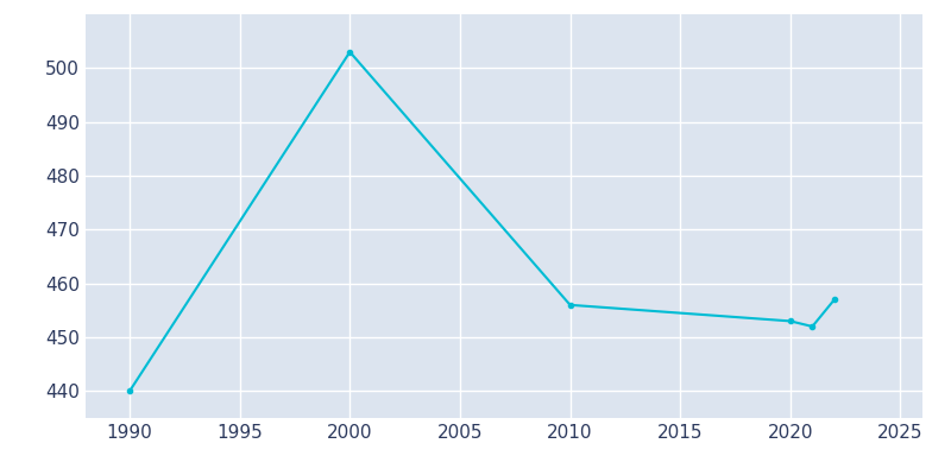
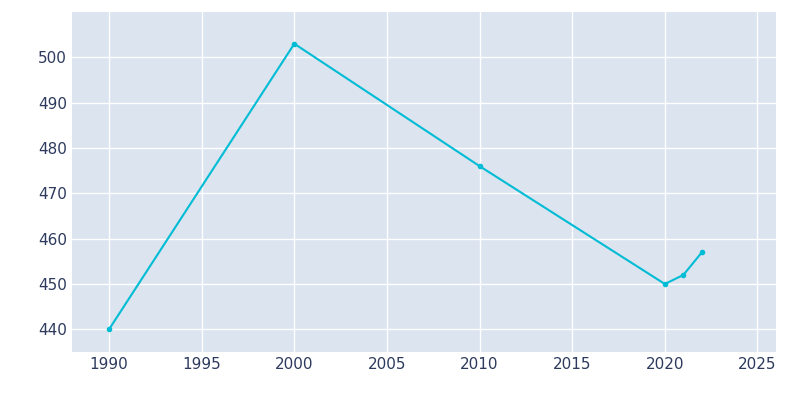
2010: 456 -> 476
2020: 453 -> 450
